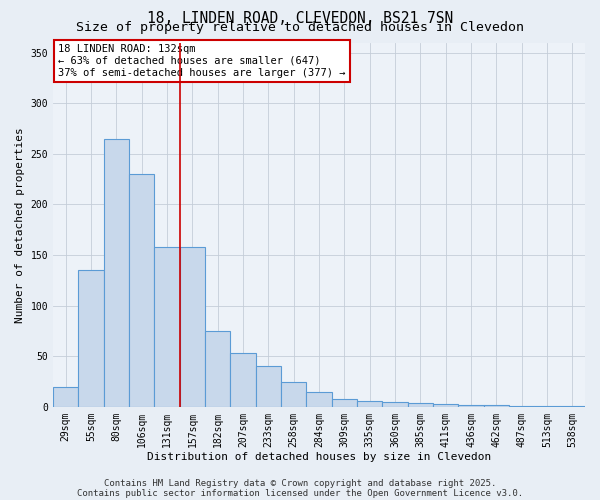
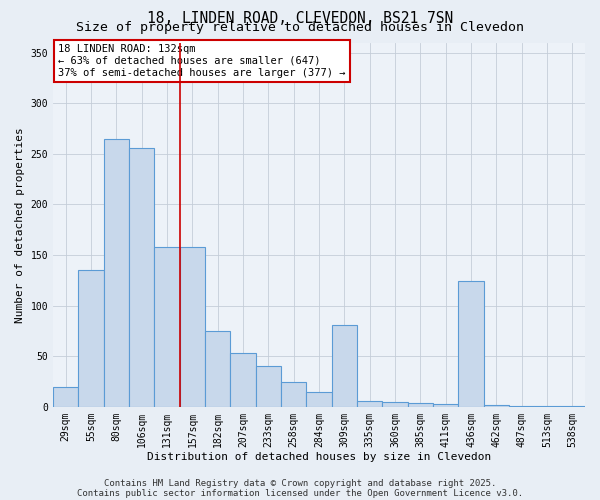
106sqm: 230 -> 256
309sqm: 8 -> 81
436sqm: 2 -> 124
